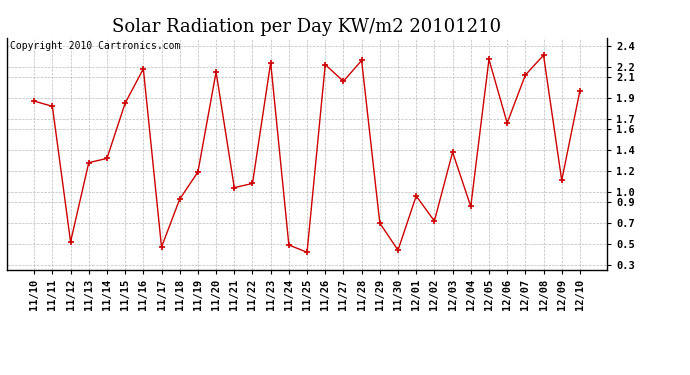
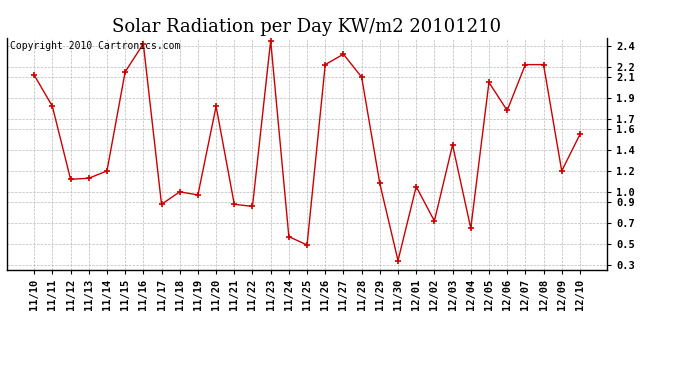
11/10: 1.87 -> 2.12
11/12: 0.52 -> 1.12
11/13: 1.28 -> 1.13
11/14: 1.32 -> 1.20
11/15: 1.85 -> 2.15
11/16: 2.18 -> 2.42
11/17: 0.47 -> 0.88
11/18: 0.93 -> 1.00
11/19: 1.19 -> 0.97
11/20: 2.15 -> 1.82
11/21: 1.04 -> 0.88
11/22: 1.08 -> 0.86
11/23: 2.24 -> 2.45
11/24: 0.49 -> 0.57
11/25: 0.42 -> 0.49
11/27: 2.06 -> 2.32
11/28: 2.26 -> 2.10
11/29: 0.70 -> 1.08
11/30: 0.44 -> 0.34
12/01: 0.96 -> 1.05
12/03: 1.38 -> 1.45
12/04: 0.86 -> 0.65
12/05: 2.27 -> 2.05
12/06: 1.66 -> 1.78
12/07: 2.12 -> 2.22
12/08: 2.31 -> 2.22
12/09: 1.11 -> 1.20
12/10: 1.97 -> 1.55
